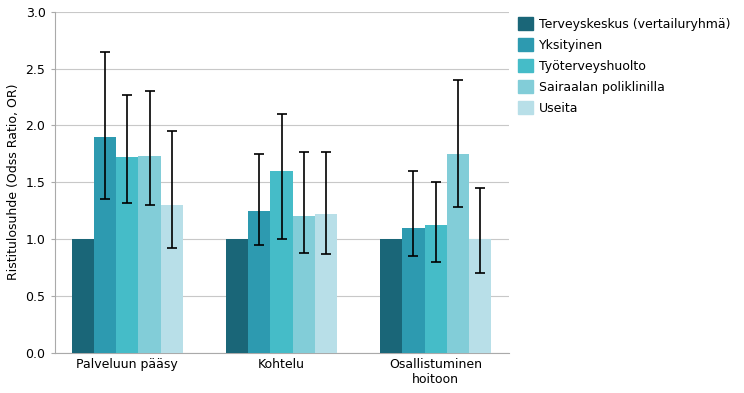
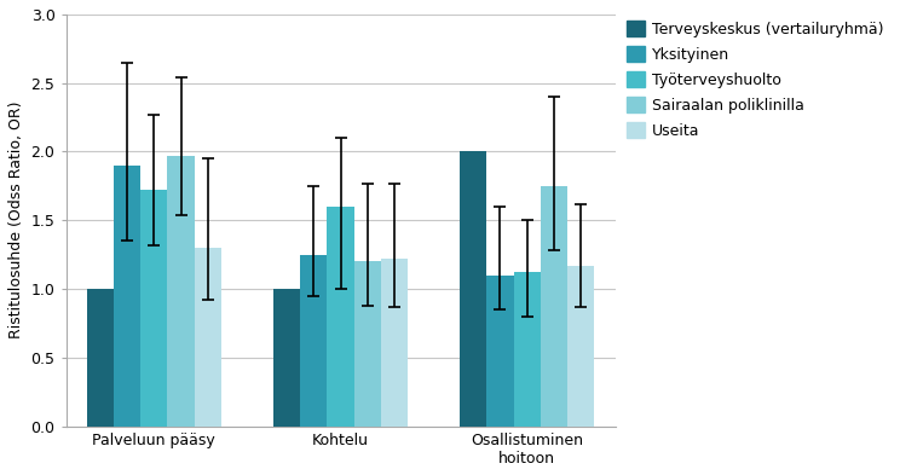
Sairaalan poliklinilla/Palveluun pääsy: 1.73 -> 1.97
Terveyskeskus (vertailuryhmä)/Osallistuminen hoitoon: 1 -> 2
Useita/Osallistuminen hoitoon: 1.00 -> 1.17
